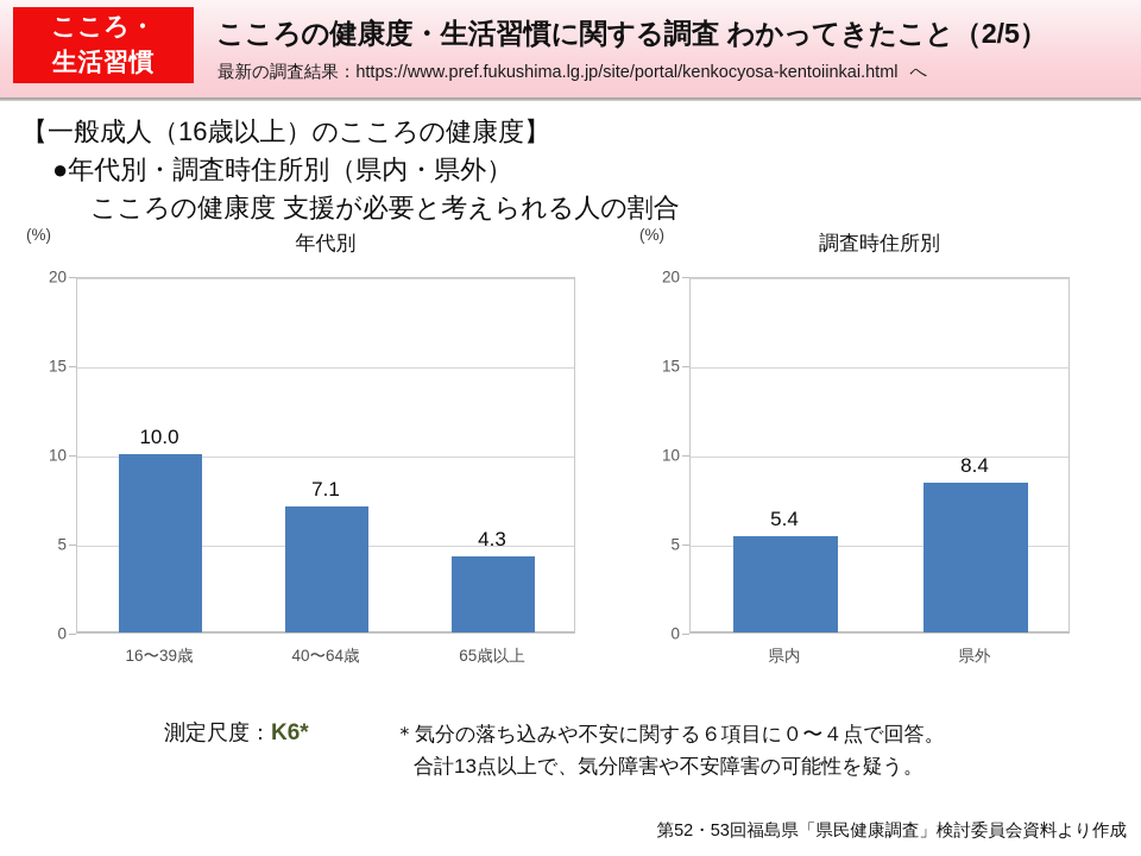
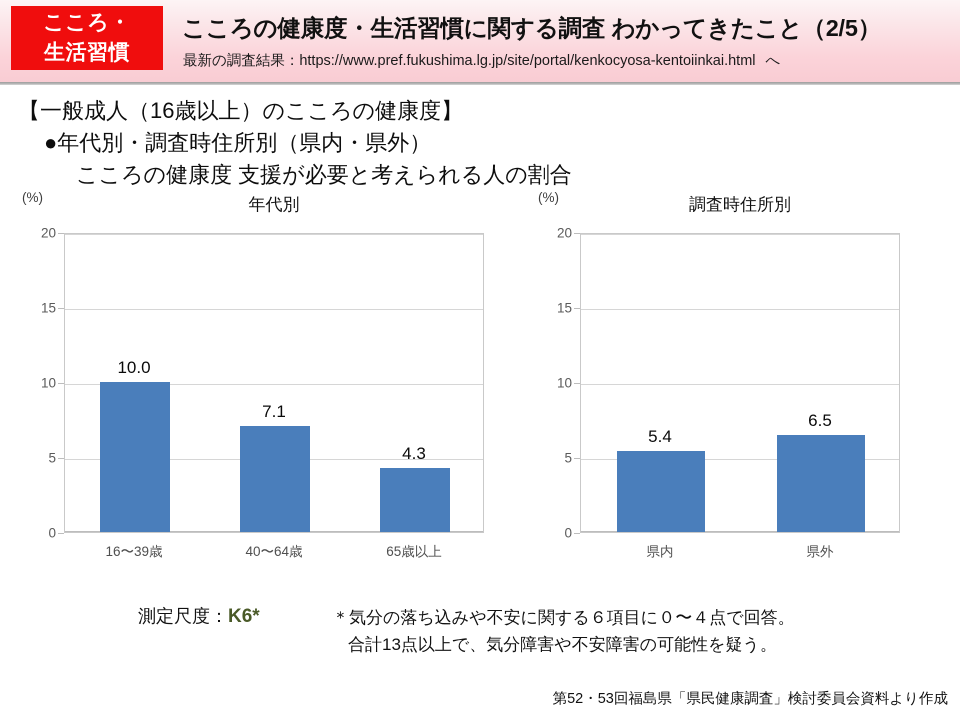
調査時住所別/県外: 8.4 -> 6.5
